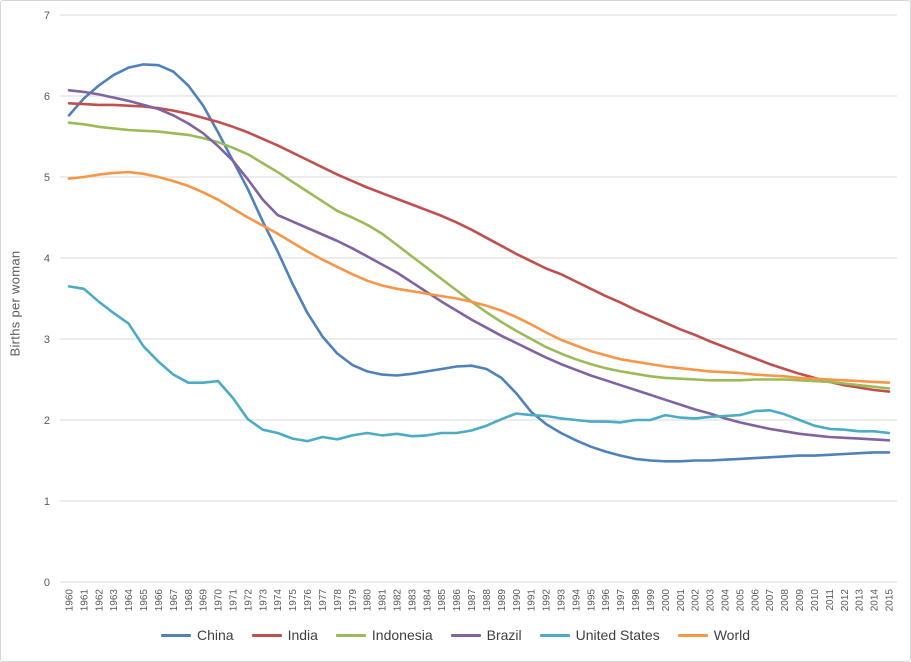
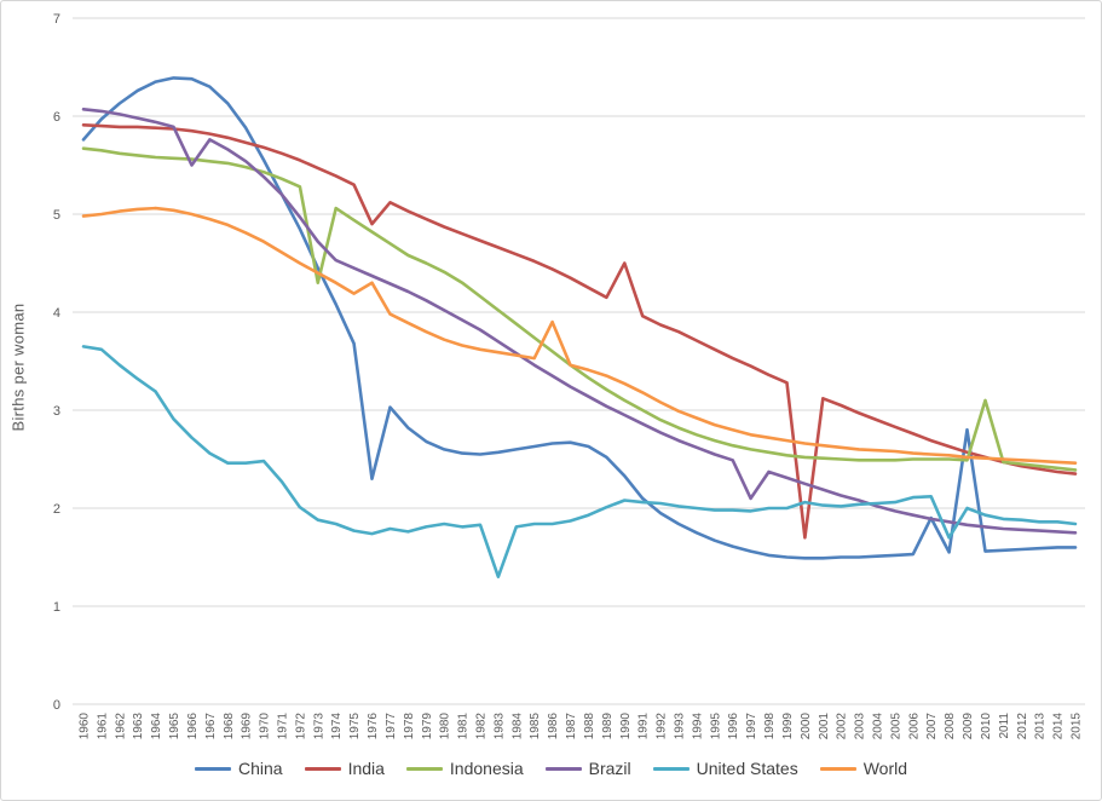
Brazil/1966: 5.8 -> 5.5
Indonesia/1973: 5.2 -> 4.3
China/1976: 3.3 -> 2.3
India/1976: 5.2 -> 4.9
World/1976: 4.1 -> 4.3
United States/1983: 1.8 -> 1.3
World/1986: 3.5 -> 3.9
India/1990: 4.0 -> 4.5
Brazil/1997: 2.4 -> 2.1
India/2000: 3.2 -> 1.7
China/2007: 1.5 -> 1.9
United States/2008: 2.1 -> 1.7
China/2009: 1.6 -> 2.8
Indonesia/2010: 2.5 -> 3.1
